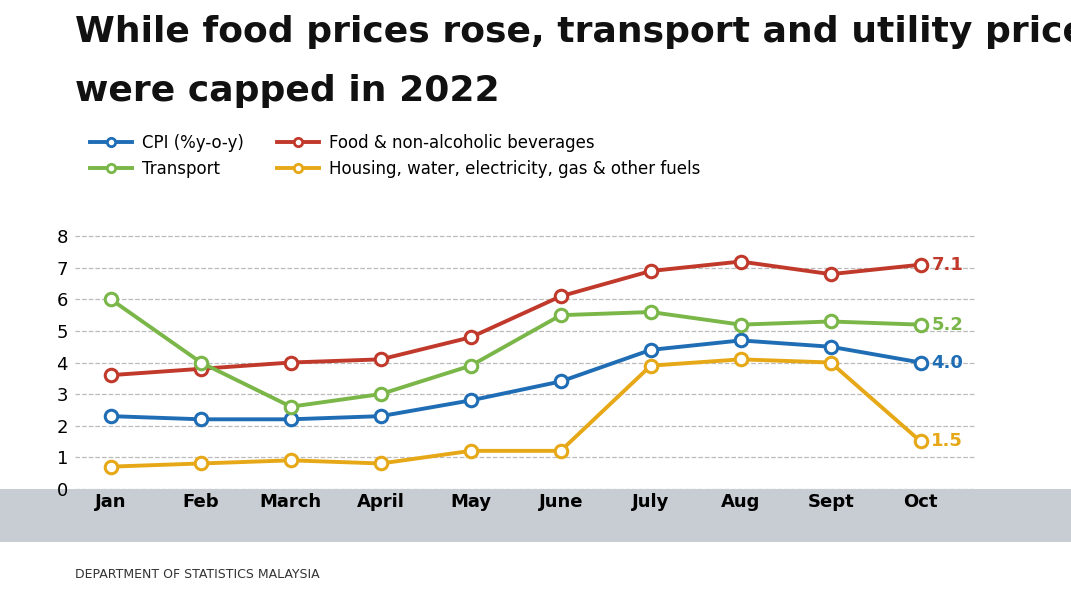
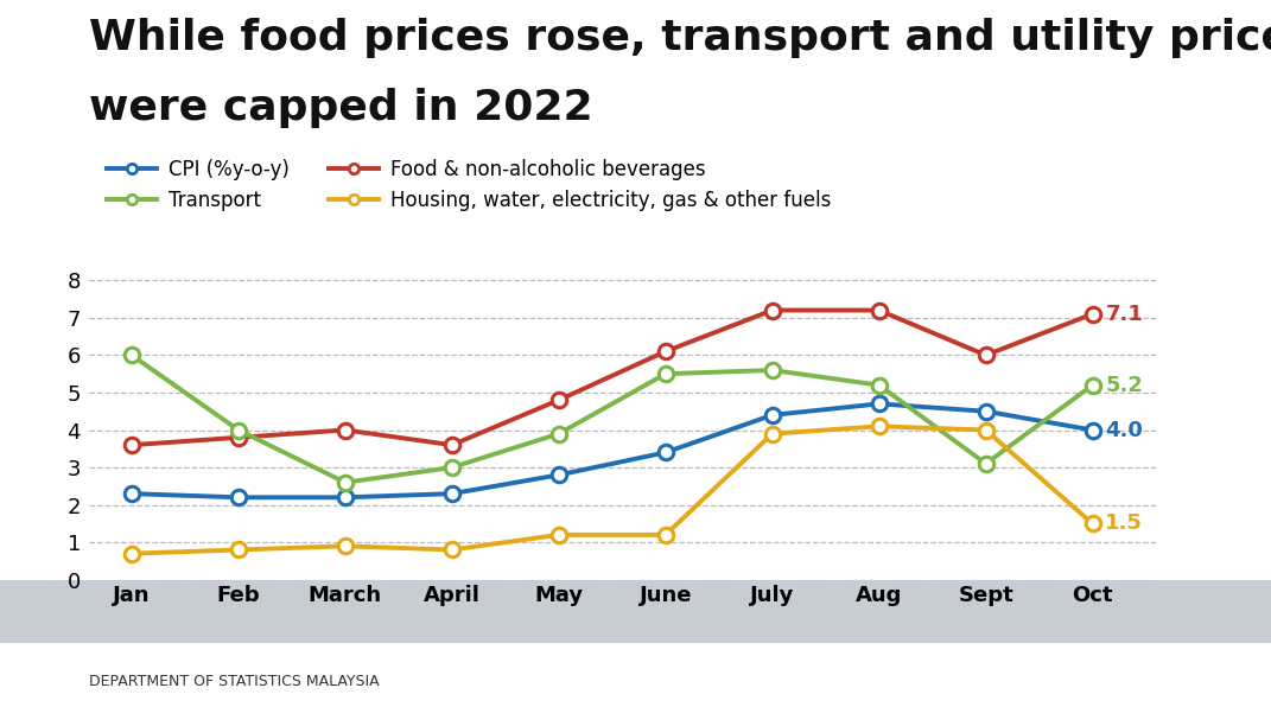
Food & non-alcoholic beverages/April: 4.1 -> 3.6
Food & non-alcoholic beverages/July: 6.9 -> 7.2
Food & non-alcoholic beverages/Sept: 6.8 -> 6.0
Transport/Sept: 5.3 -> 3.1
